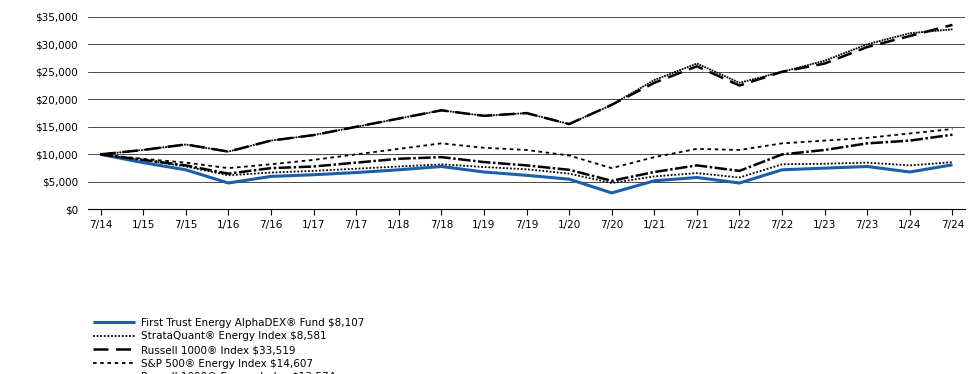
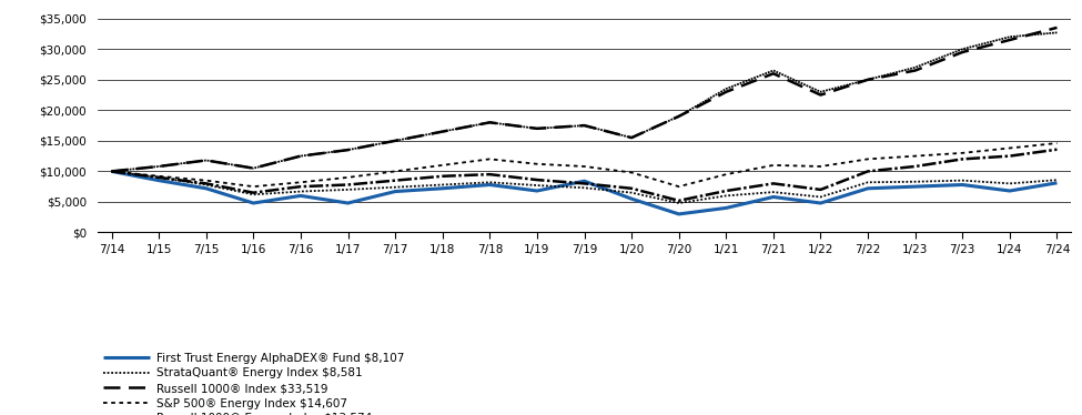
First Trust Energy AlphaDEX® Fund $8,107/1/17: $6,300 -> $4,800
First Trust Energy AlphaDEX® Fund $8,107/7/19: $6,200 -> $8,400
First Trust Energy AlphaDEX® Fund $8,107/1/21: $5,200 -> $4,000
